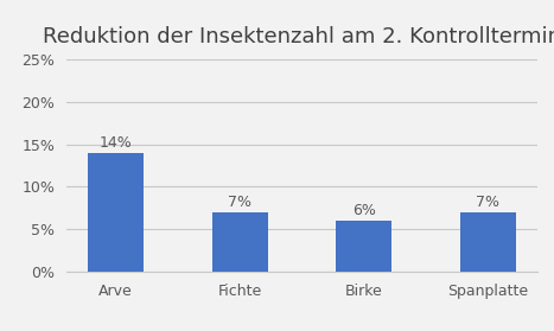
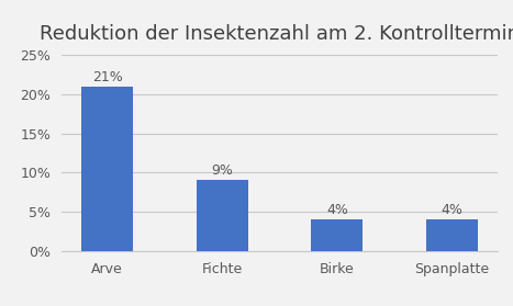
Arve: 14% -> 21%
Fichte: 7% -> 9%
Birke: 6% -> 4%
Spanplatte: 7% -> 4%
